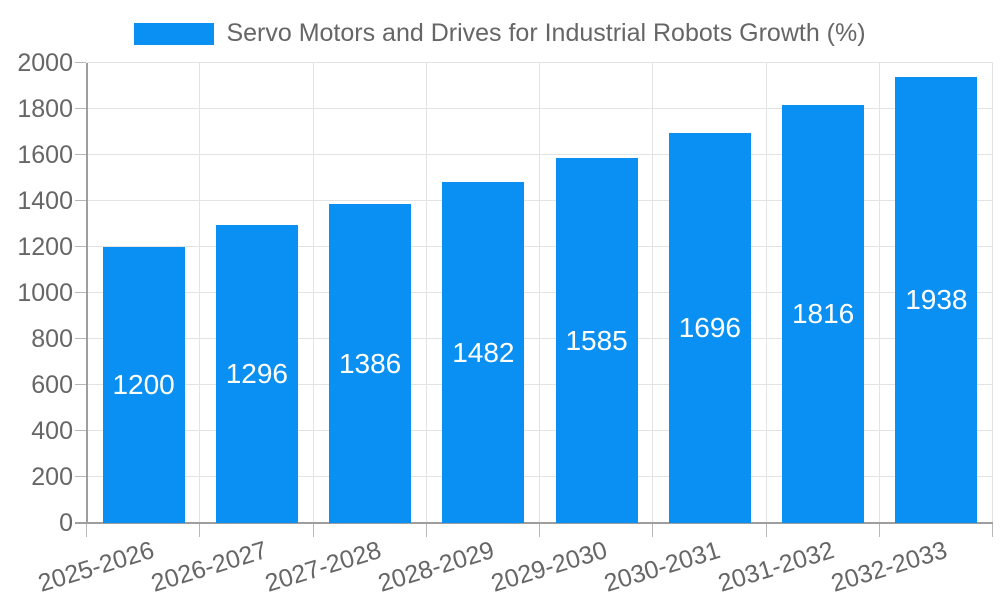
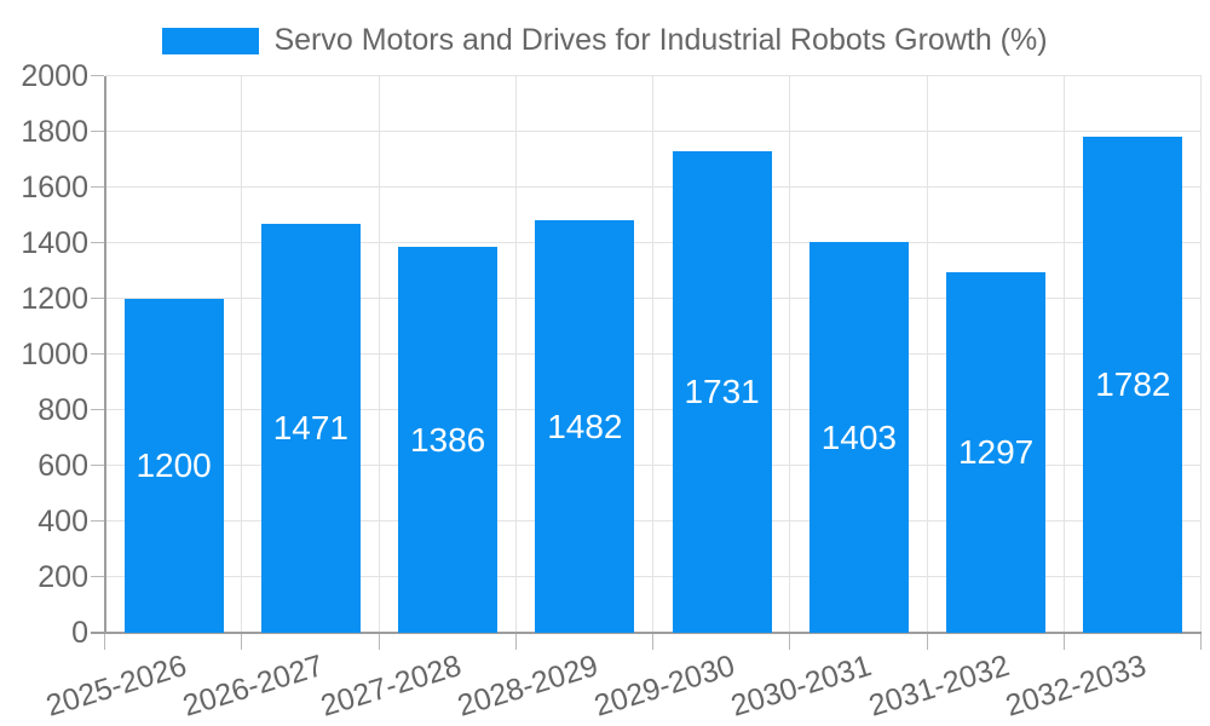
2026-2027: 1296 -> 1471
2029-2030: 1585 -> 1731
2030-2031: 1696 -> 1403
2031-2032: 1816 -> 1297
2032-2033: 1938 -> 1782
